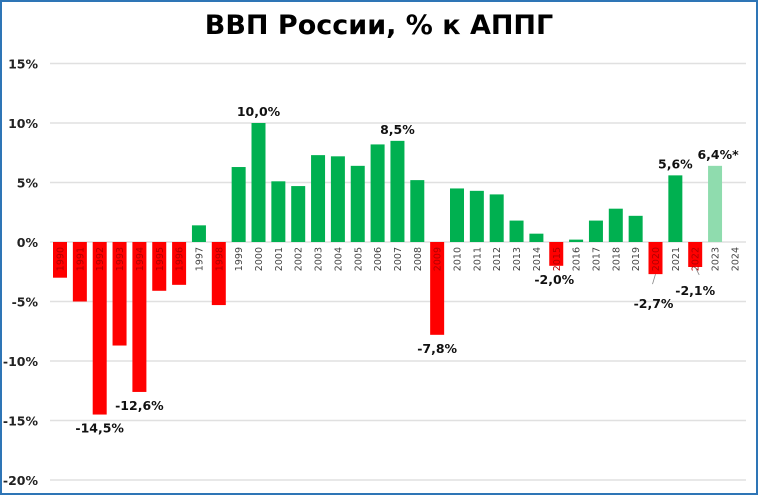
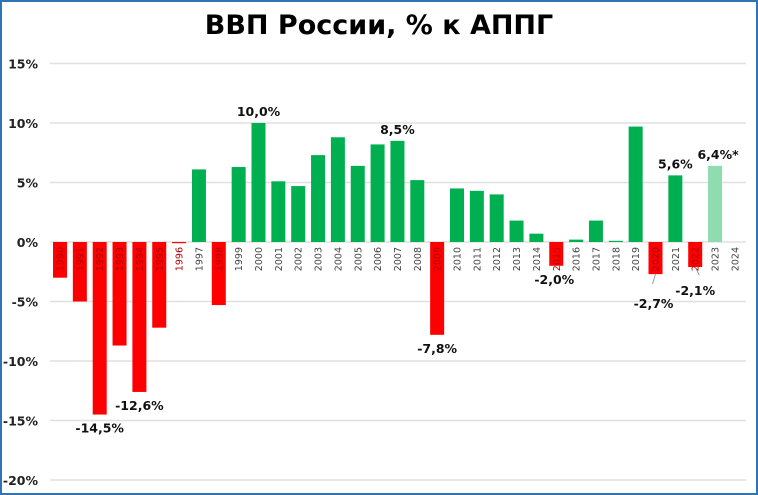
1995: -4.1% -> -7.2%
1996: -3.6% -> -0.1%
1997: 1.4% -> 6.1%
2004: 7.2% -> 8.8%
2018: 2.8% -> 0.1%
2019: 2.2% -> 9.7%
